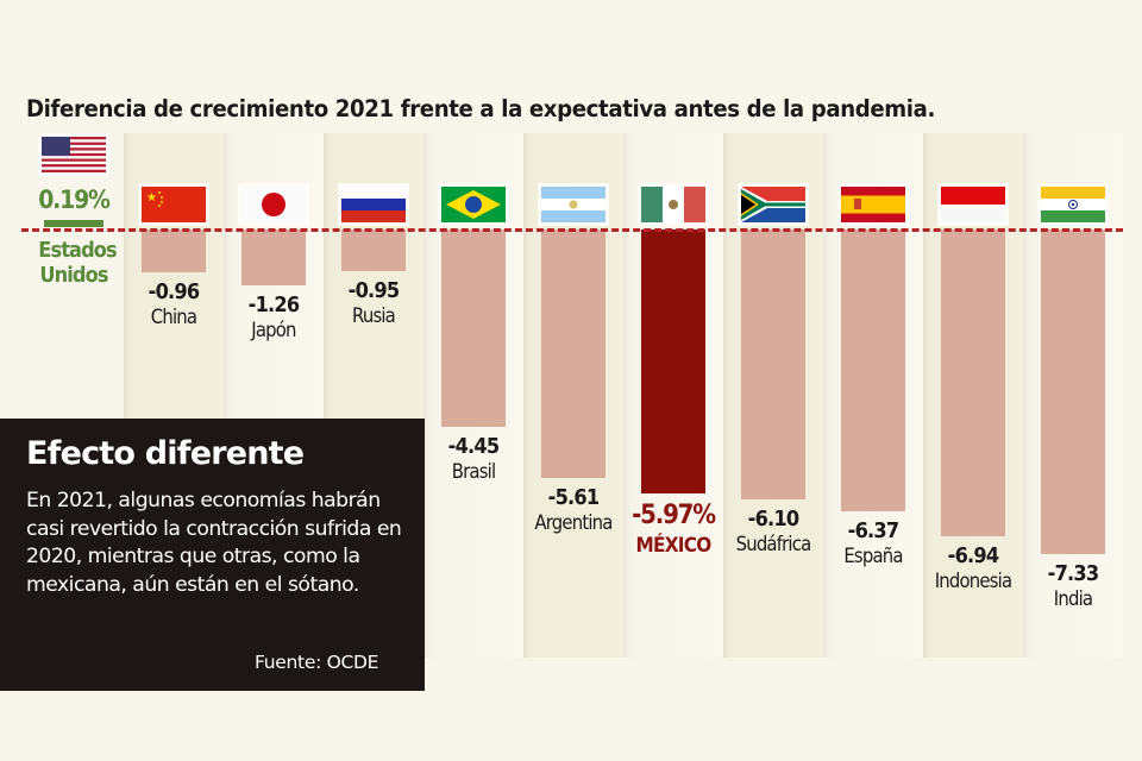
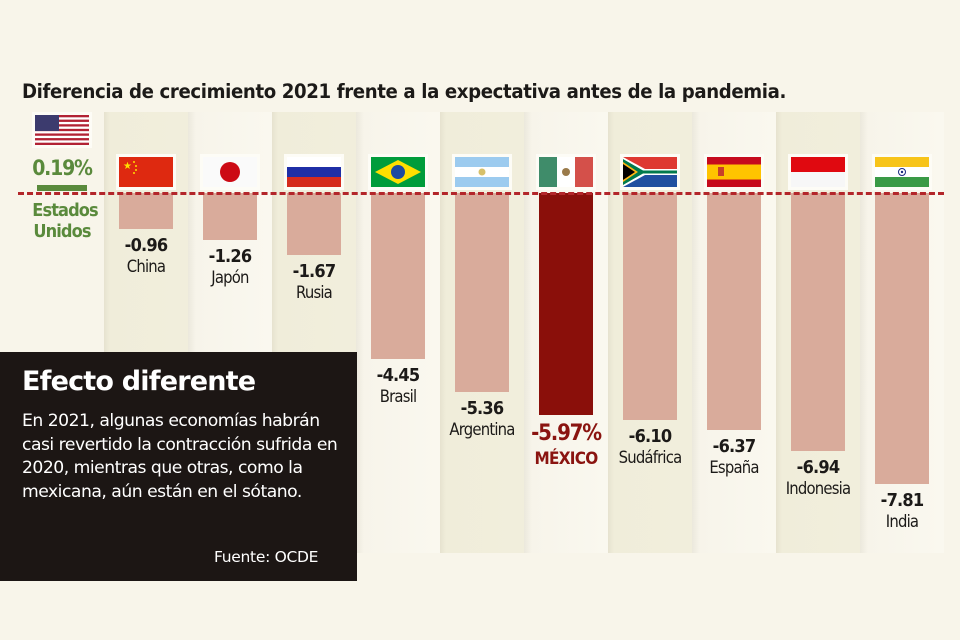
Rusia: -0.95 -> -1.67
Argentina: -5.61 -> -5.36
India: -7.33 -> -7.81
